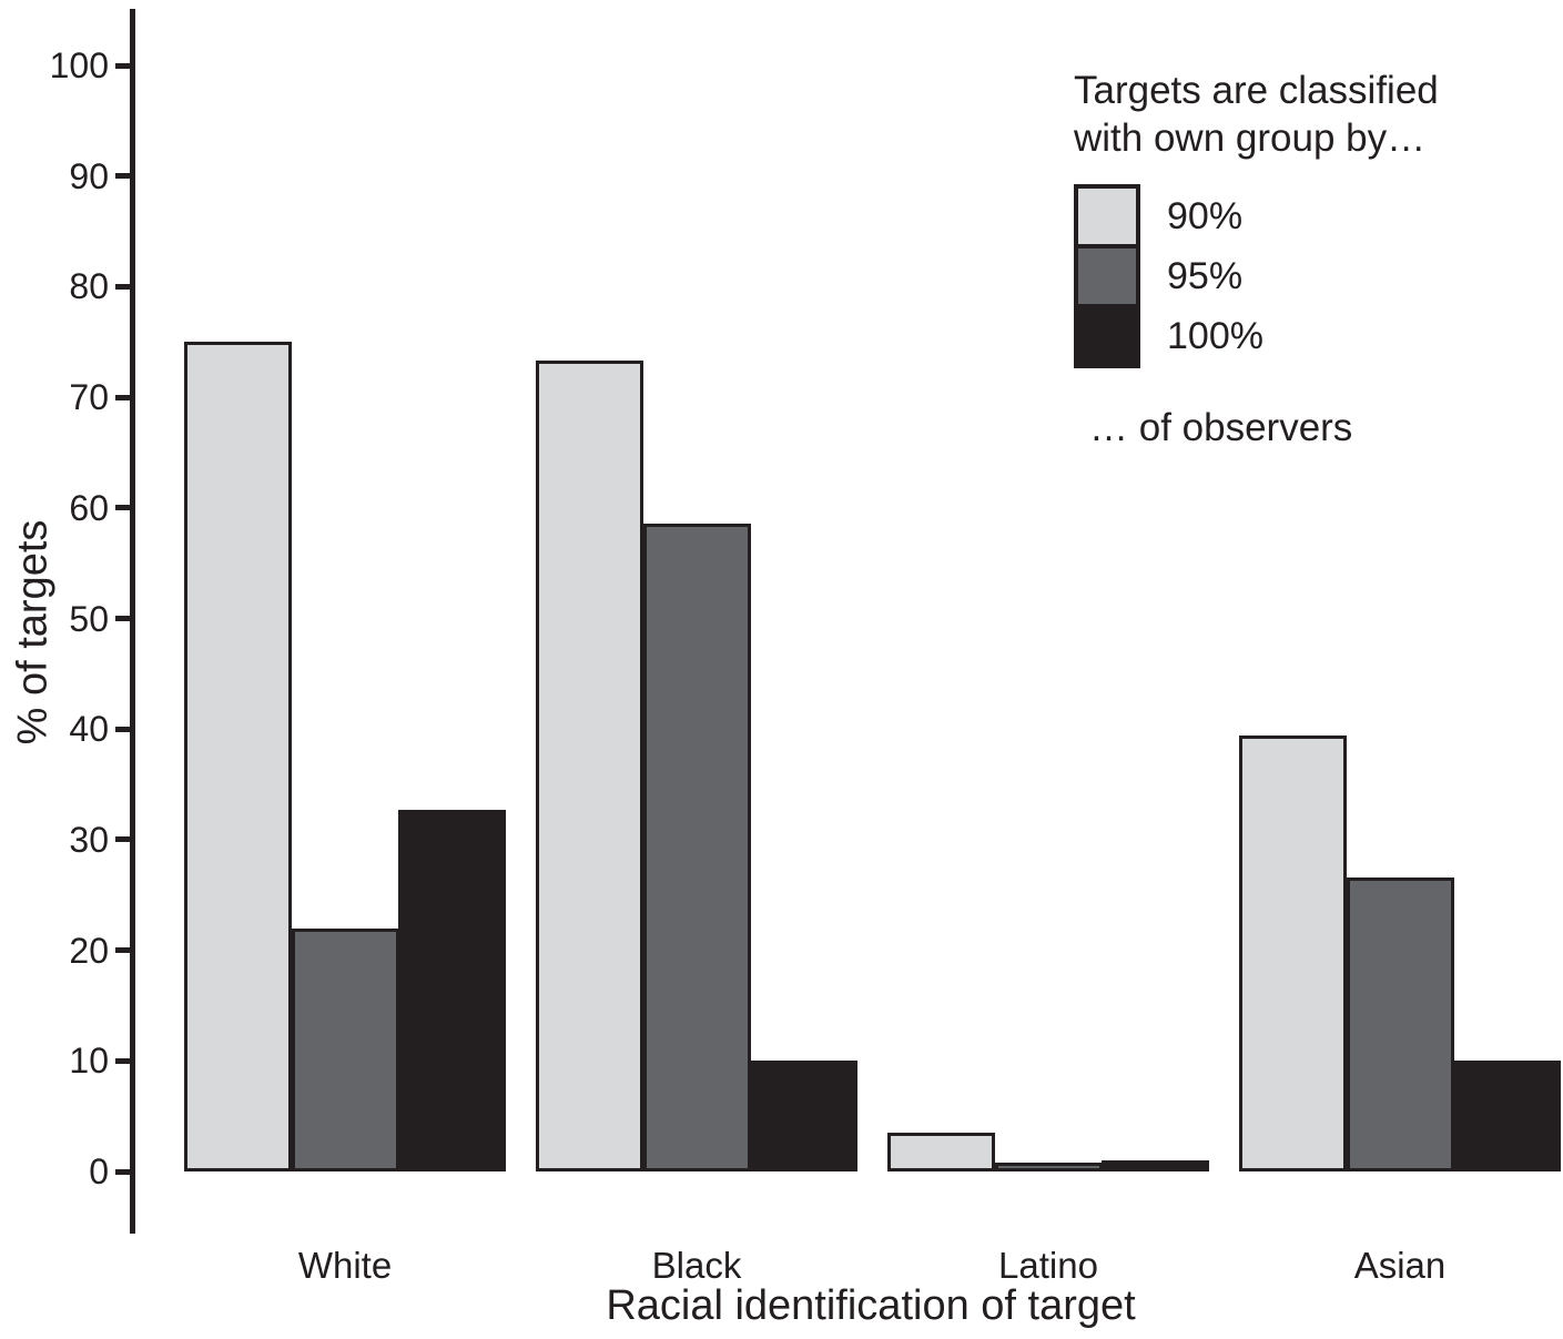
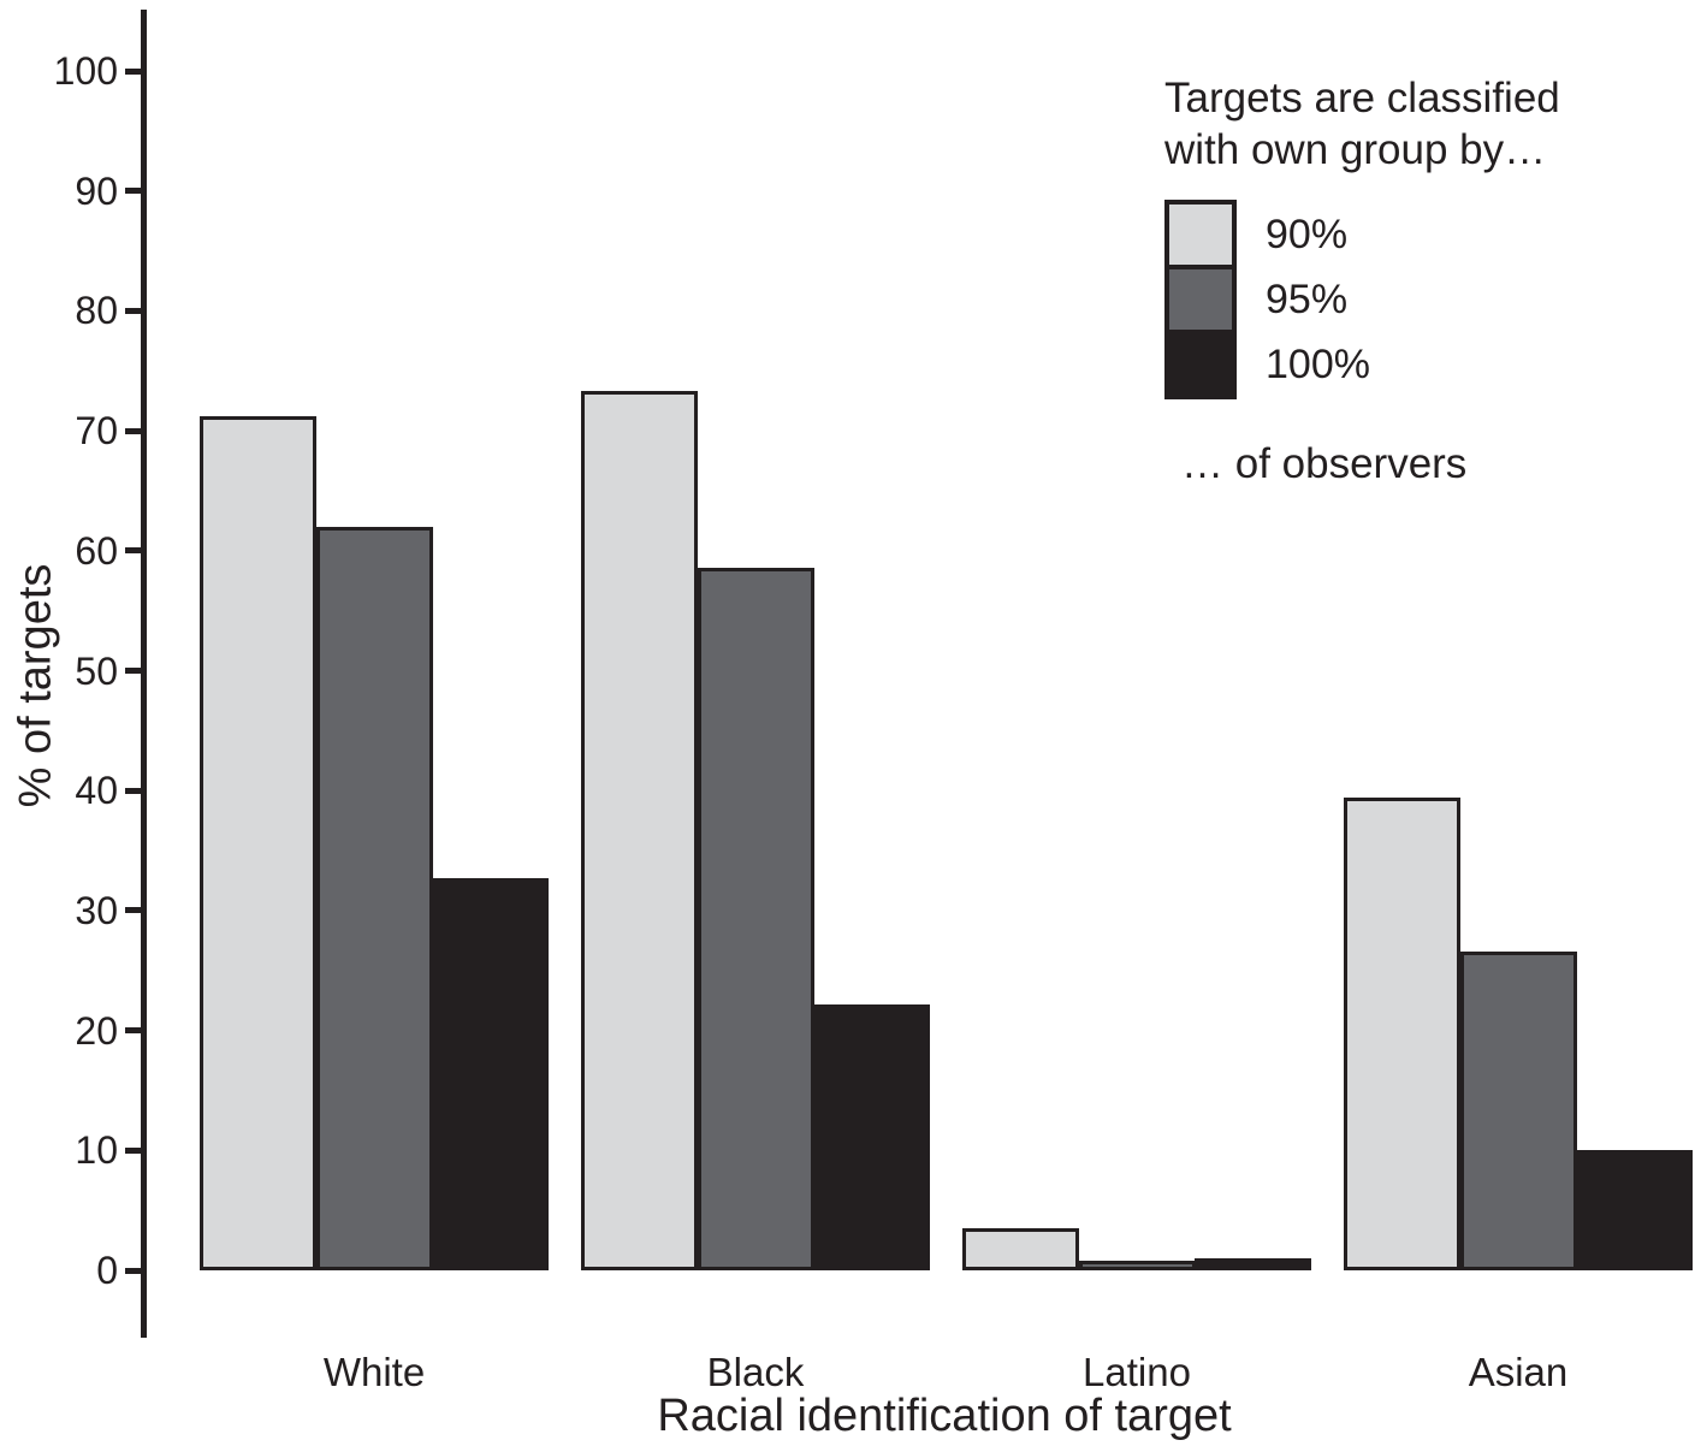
90%/White: 75 -> 71
95%/White: 22 -> 62
100%/Black: 10 -> 22
